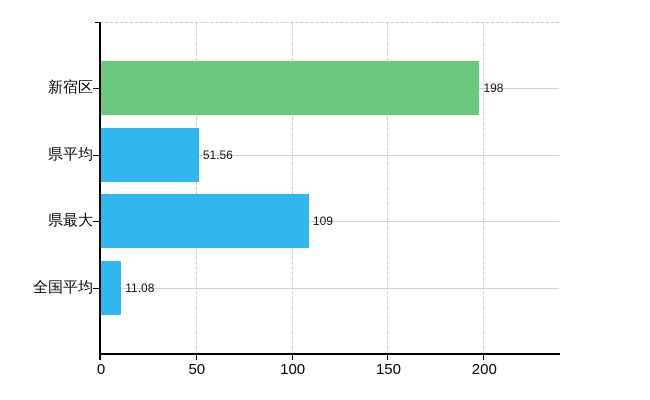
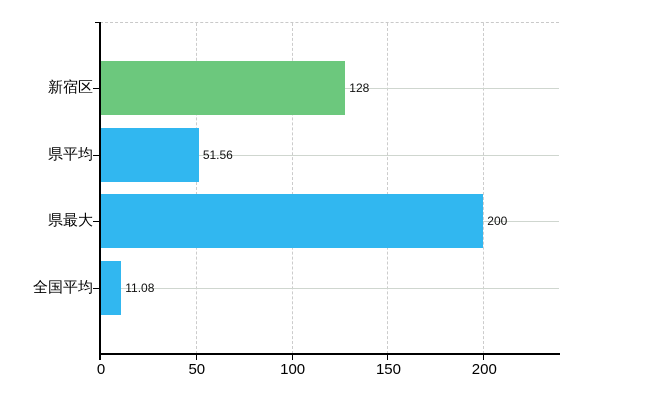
新宿区: 198 -> 128
県最大: 109 -> 200
